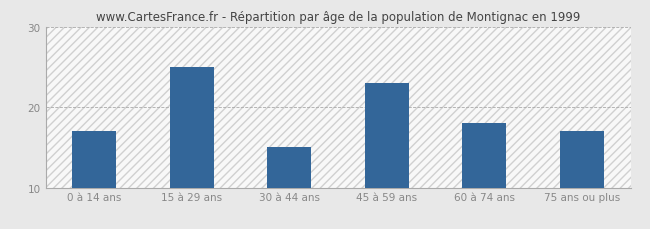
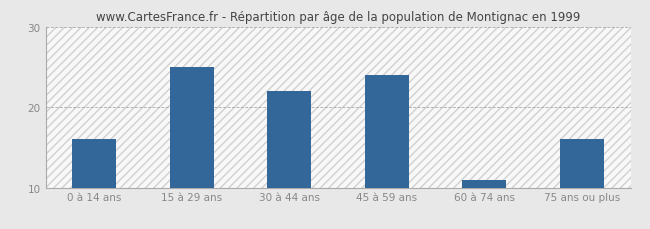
0 à 14 ans: 17 -> 16
30 à 44 ans: 15 -> 22
45 à 59 ans: 23 -> 24
60 à 74 ans: 18 -> 11
75 ans ou plus: 17 -> 16
